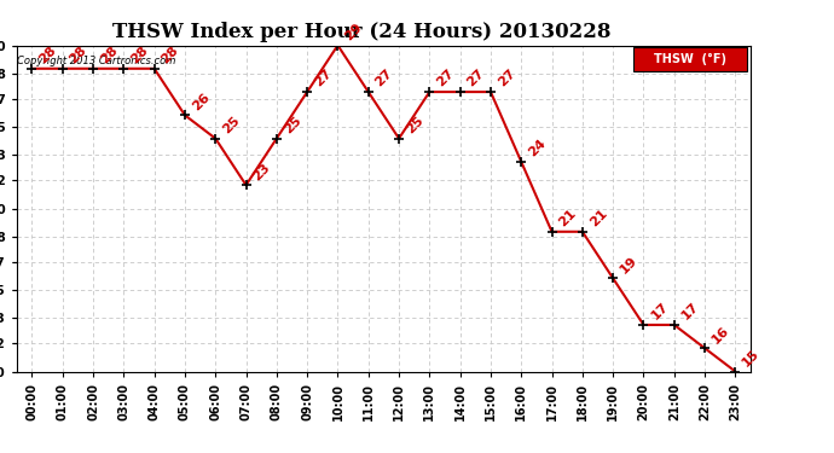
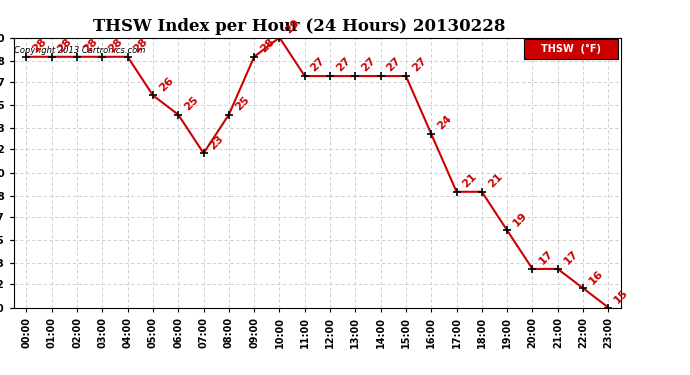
09:00: 27 -> 28
12:00: 25 -> 27
